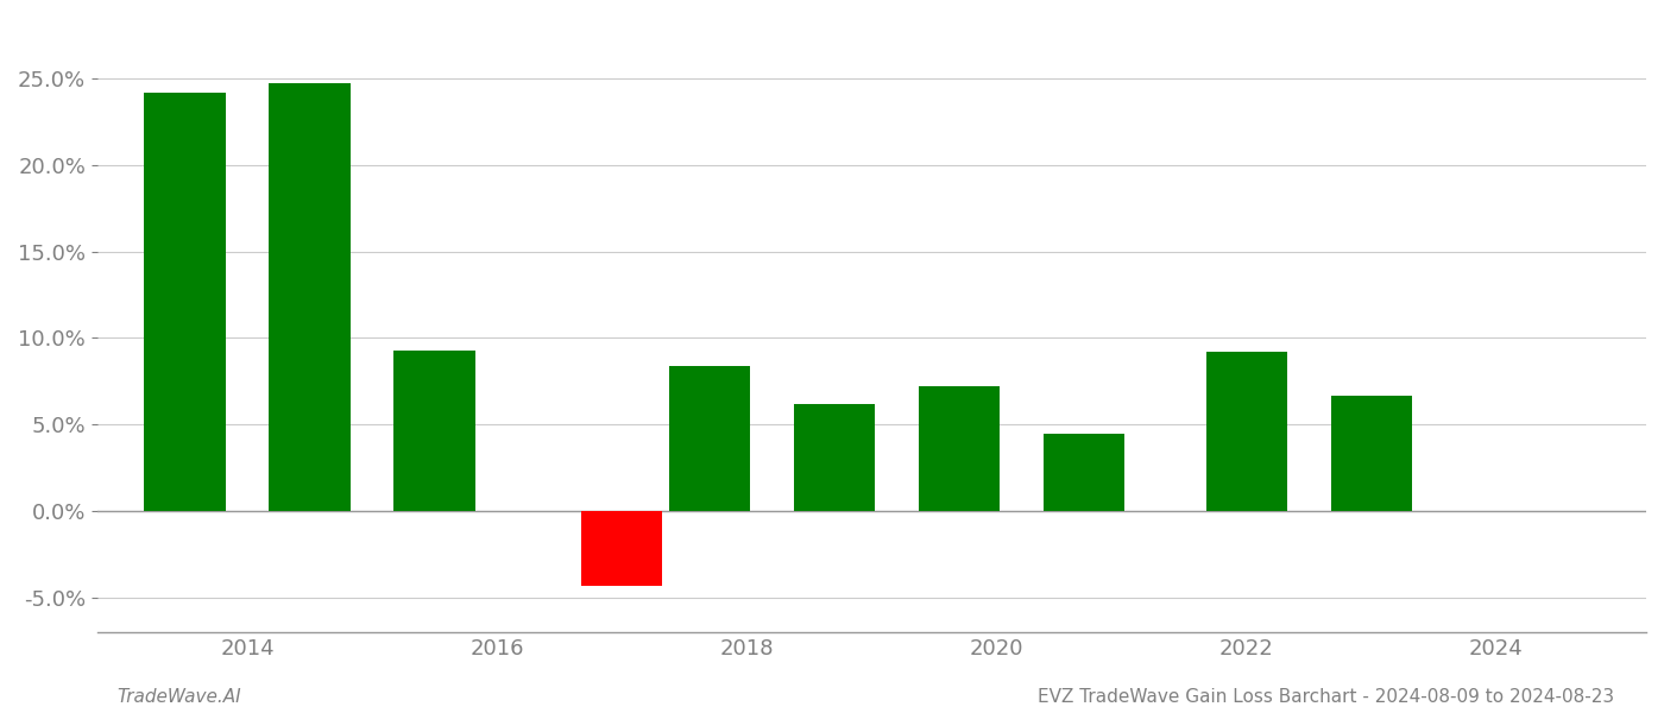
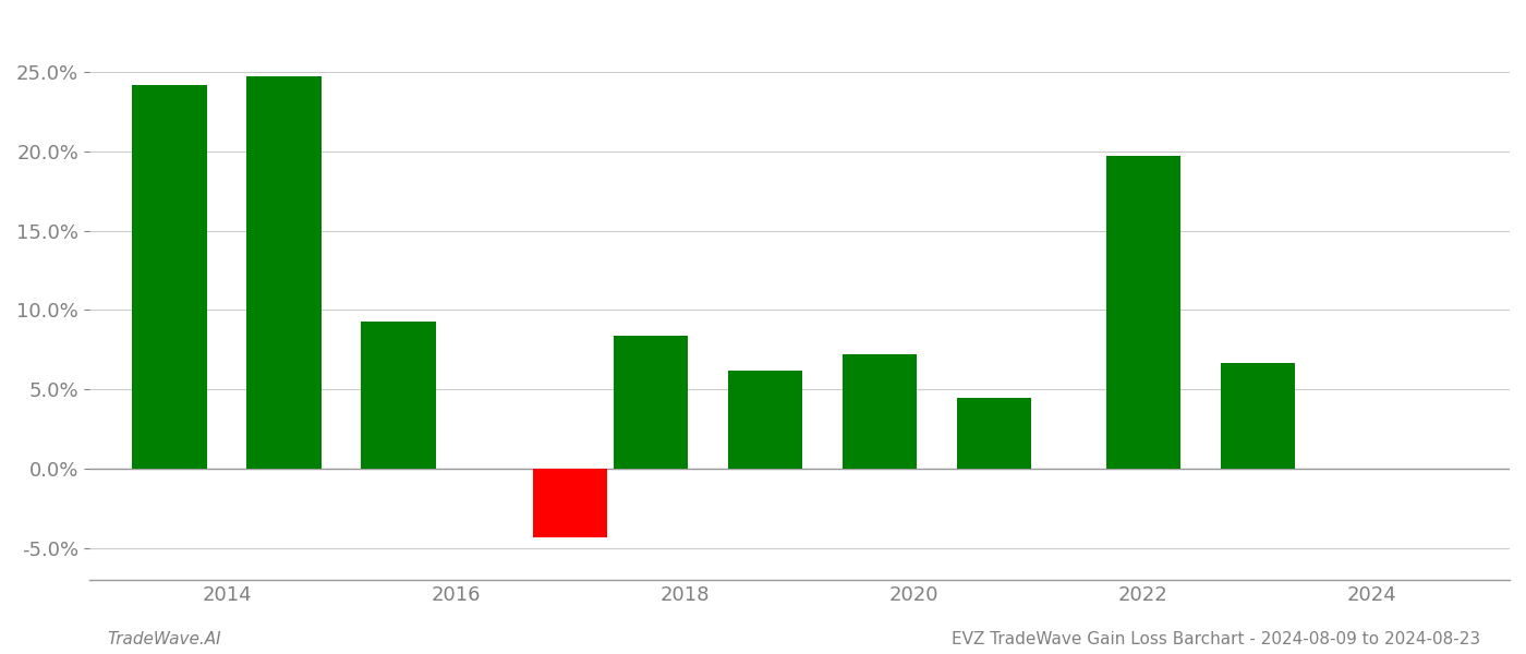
2022: 9.2% -> 19.7%
